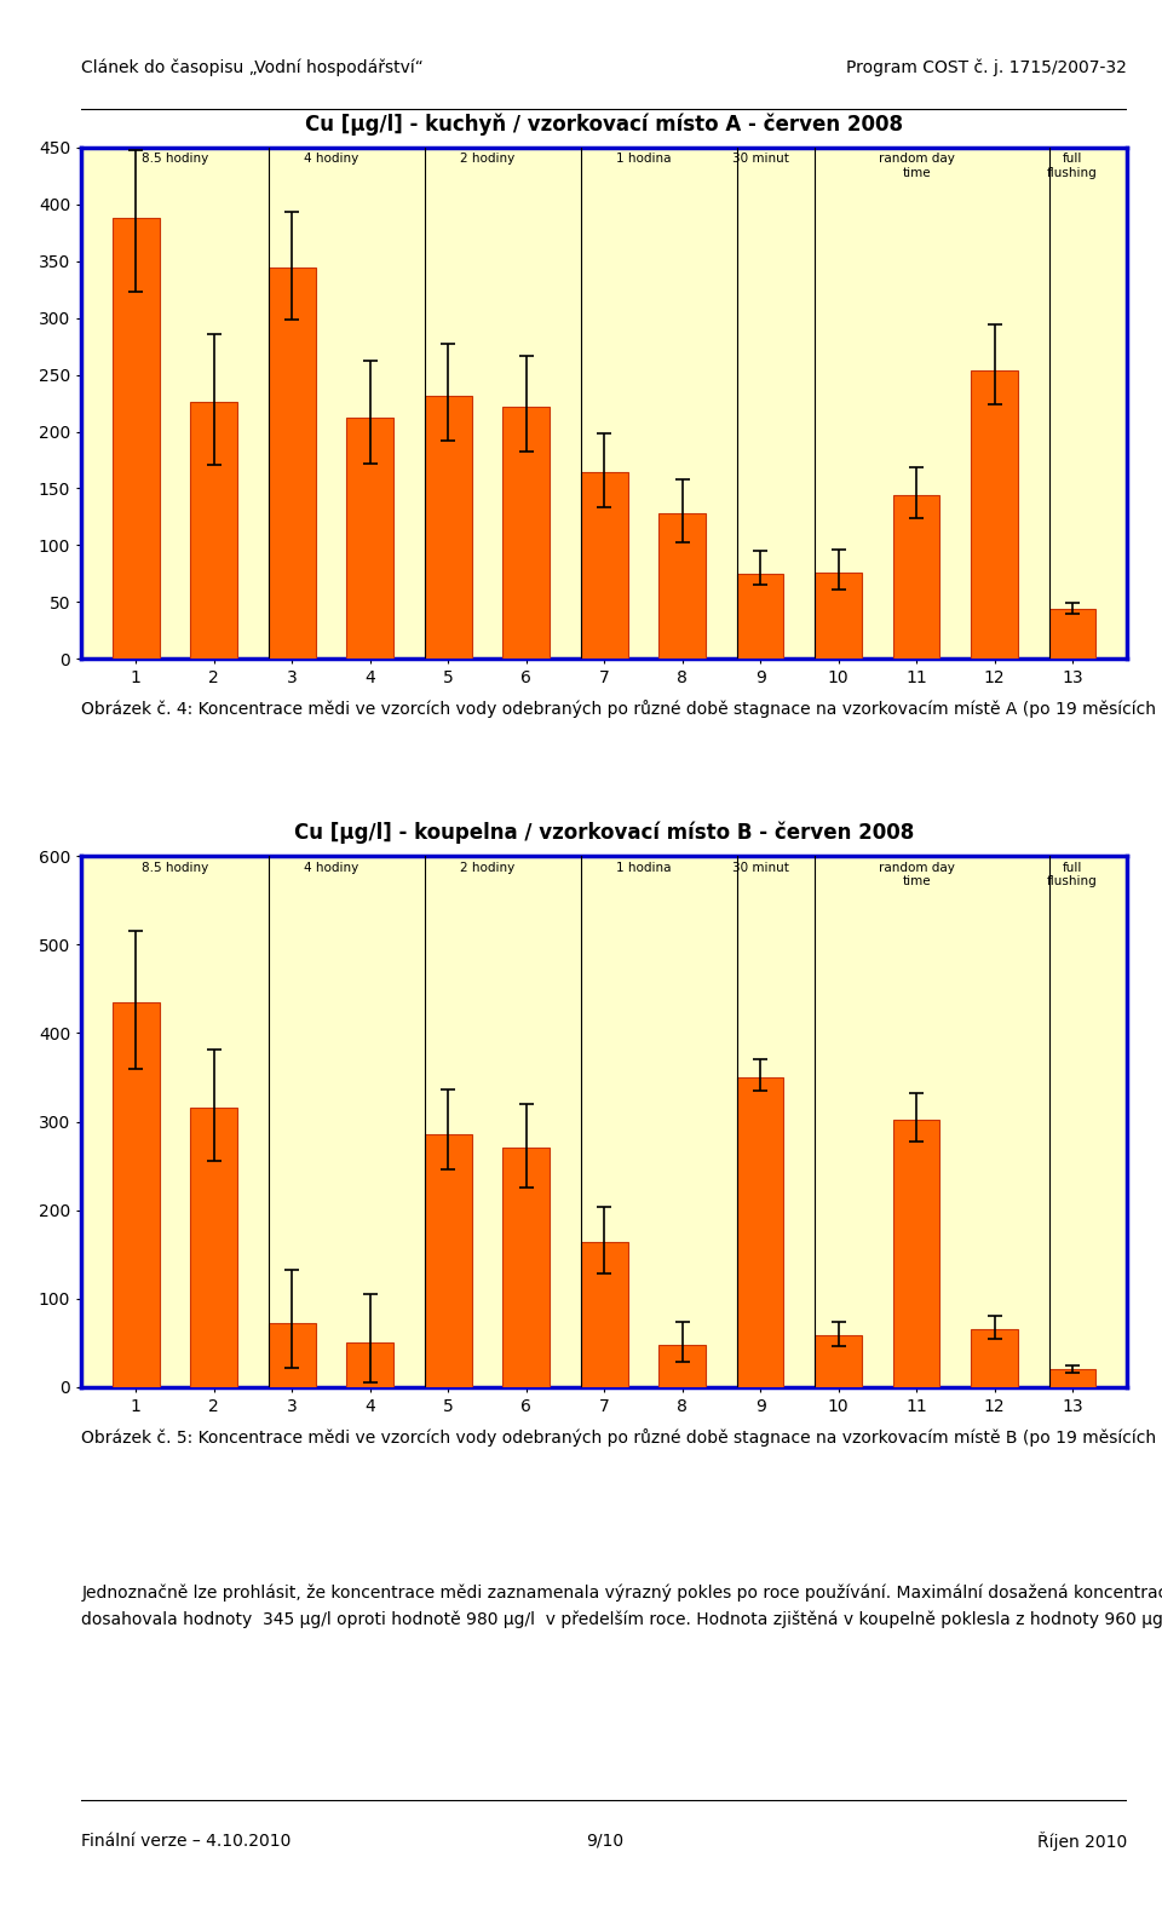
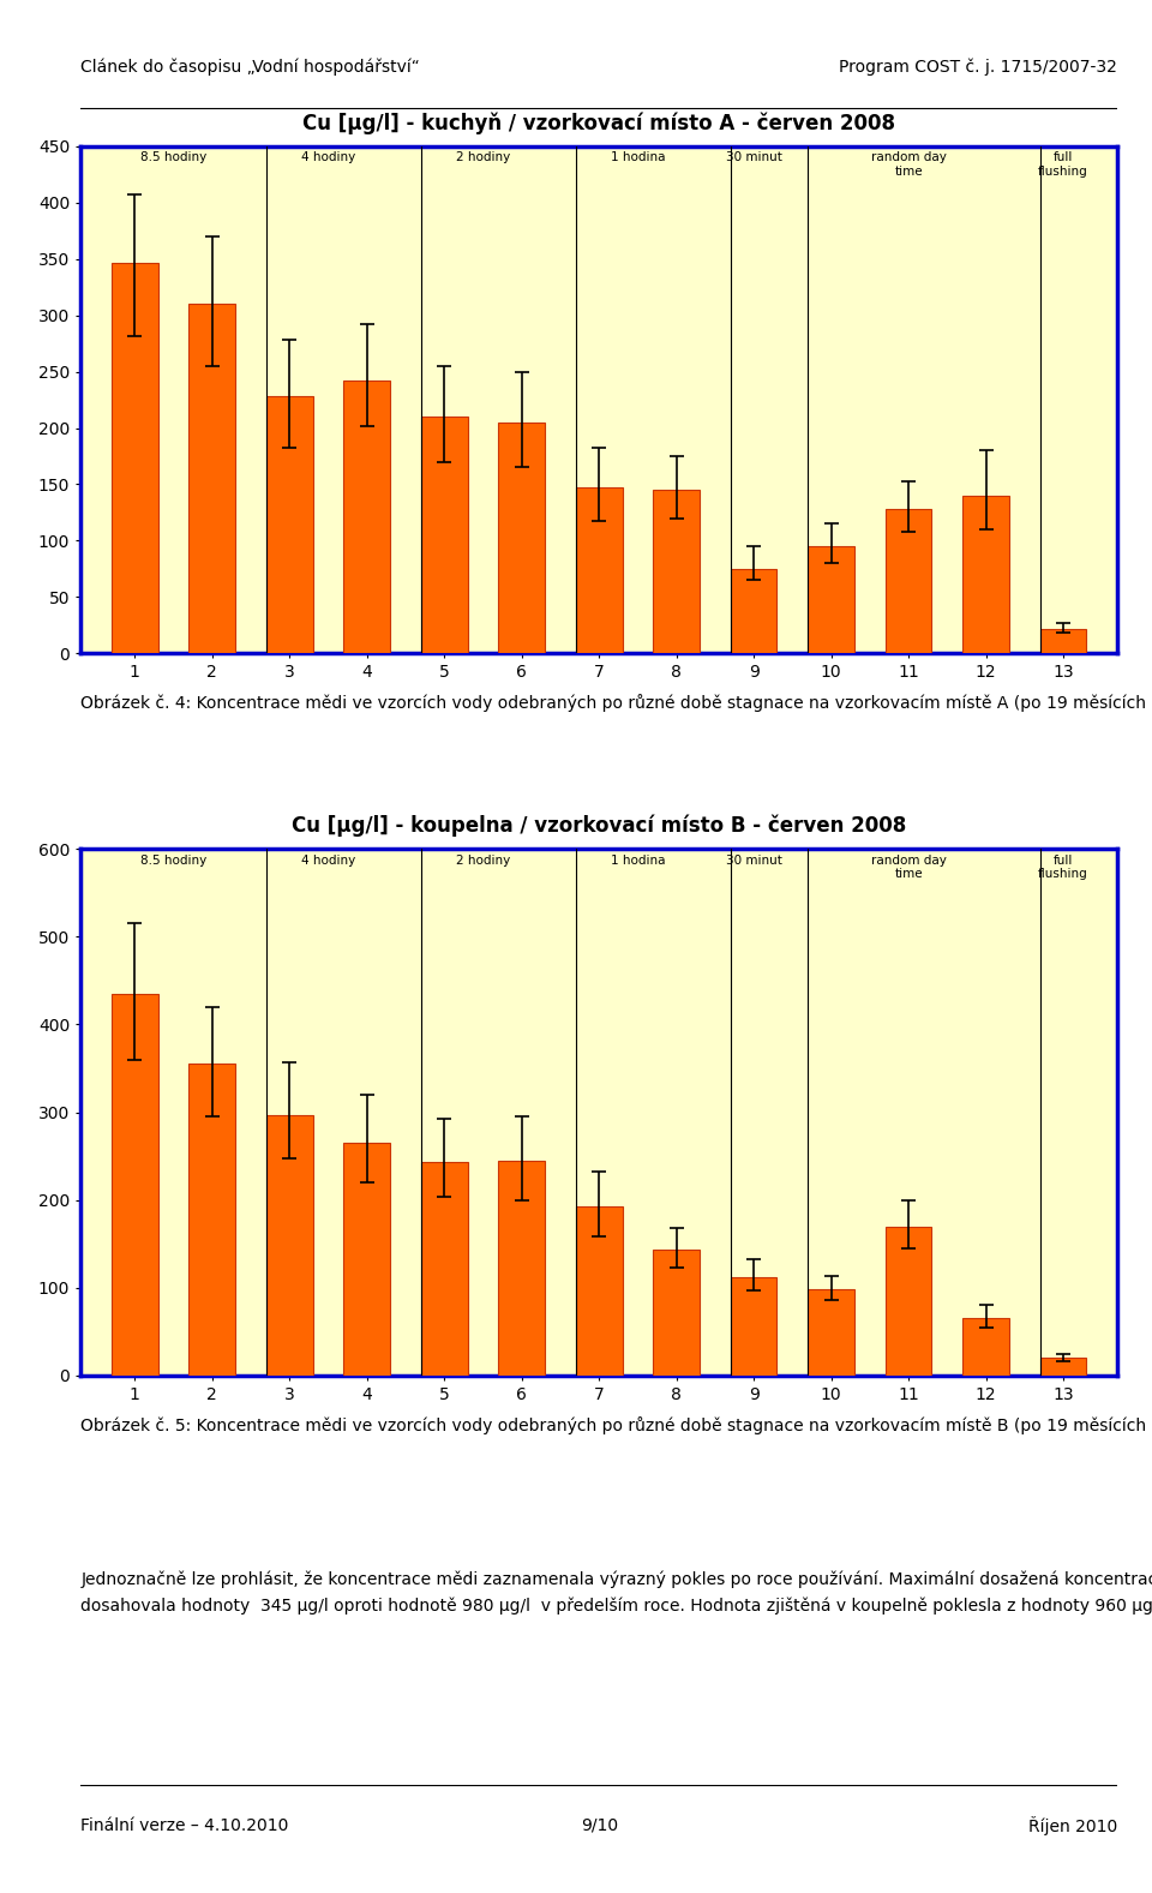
Cu [µg/l] - kuchyň / vzorkovací místo A - červen 2008/1: 388 -> 347
Cu [µg/l] - kuchyň / vzorkovací místo A - červen 2008/2: 226 -> 310
Cu [µg/l] - kuchyň / vzorkovací místo A - červen 2008/3: 344 -> 228
Cu [µg/l] - kuchyň / vzorkovací místo A - červen 2008/4: 212 -> 242
Cu [µg/l] - kuchyň / vzorkovací místo A - červen 2008/5: 232 -> 210
Cu [µg/l] - kuchyň / vzorkovací místo A - červen 2008/6: 222 -> 205
Cu [µg/l] - kuchyň / vzorkovací místo A - červen 2008/7: 164 -> 147
Cu [µg/l] - kuchyň / vzorkovací místo A - červen 2008/8: 128 -> 145
Cu [µg/l] - kuchyň / vzorkovací místo A - červen 2008/10: 76 -> 95
Cu [µg/l] - kuchyň / vzorkovací místo A - červen 2008/11: 144 -> 128
Cu [µg/l] - kuchyň / vzorkovací místo A - červen 2008/12: 254 -> 140
Cu [µg/l] - kuchyň / vzorkovací místo A - červen 2008/13: 44 -> 22
Cu [µg/l] - koupelna / vzorkovací místo B - červen 2008/2: 316 -> 355
Cu [µg/l] - koupelna / vzorkovací místo B - červen 2008/3: 72 -> 297
Cu [µg/l] - koupelna / vzorkovací místo B - červen 2008/4: 50 -> 265
Cu [µg/l] - koupelna / vzorkovací místo B - červen 2008/5: 286 -> 243
Cu [µg/l] - koupelna / vzorkovací místo B - červen 2008/6: 270 -> 245
Cu [µg/l] - koupelna / vzorkovací místo B - červen 2008/7: 164 -> 193
Cu [µg/l] - koupelna / vzorkovací místo B - červen 2008/8: 48 -> 143
Cu [µg/l] - koupelna / vzorkovací místo B - červen 2008/9: 350 -> 112
Cu [µg/l] - koupelna / vzorkovací místo B - červen 2008/10: 58 -> 98
Cu [µg/l] - koupelna / vzorkovací místo B - červen 2008/11: 302 -> 170
